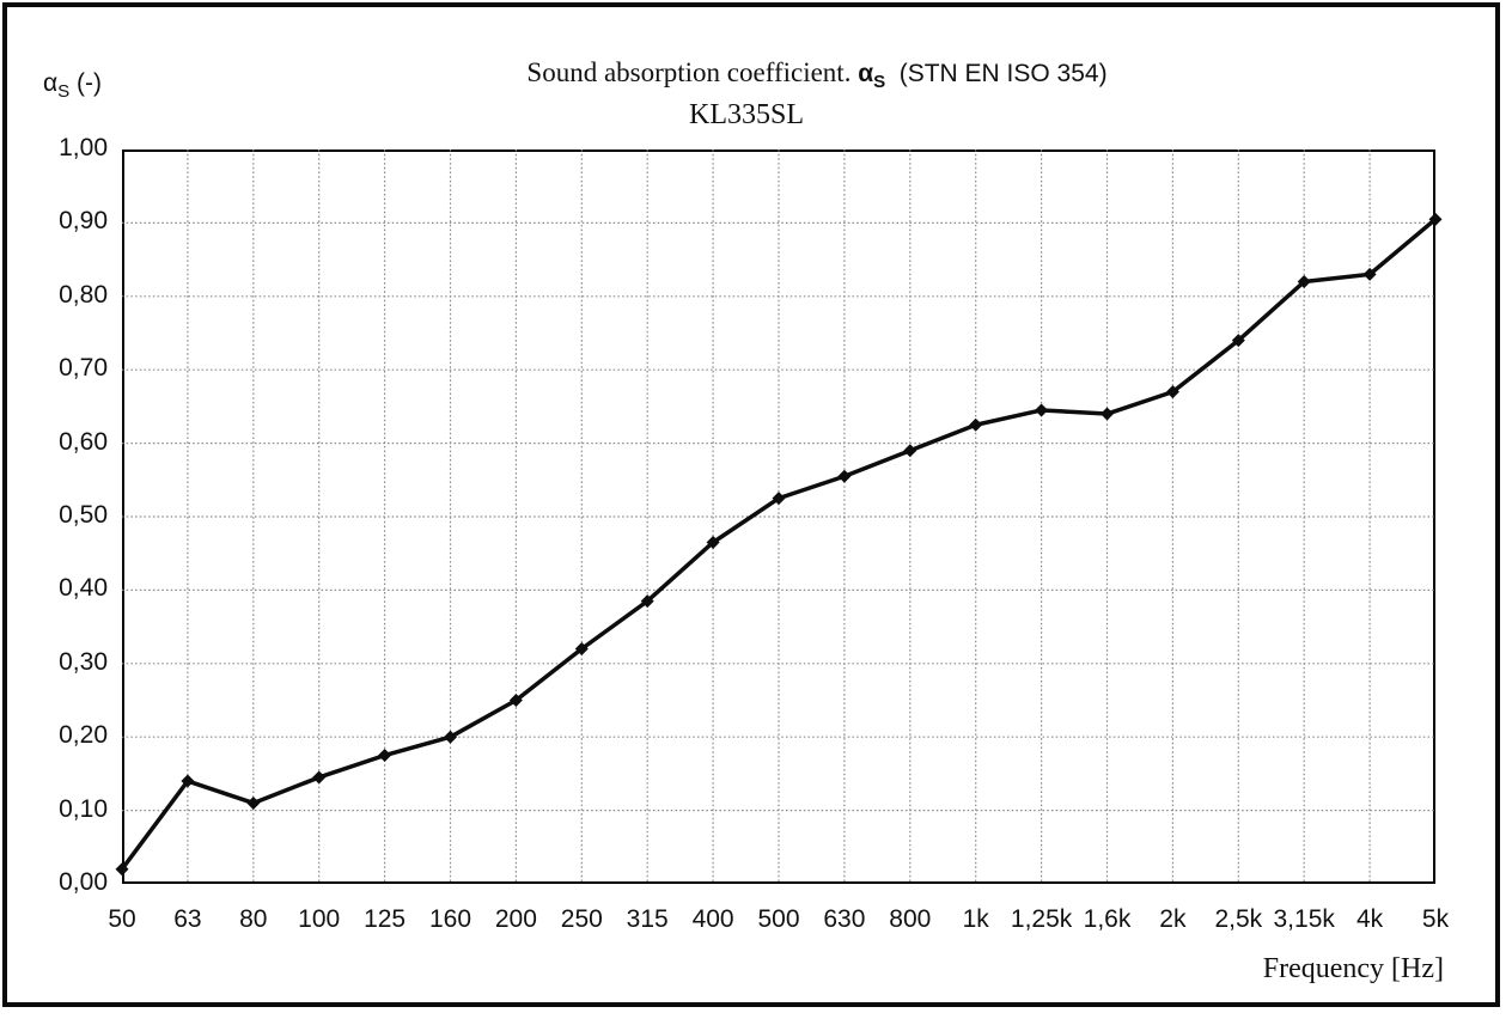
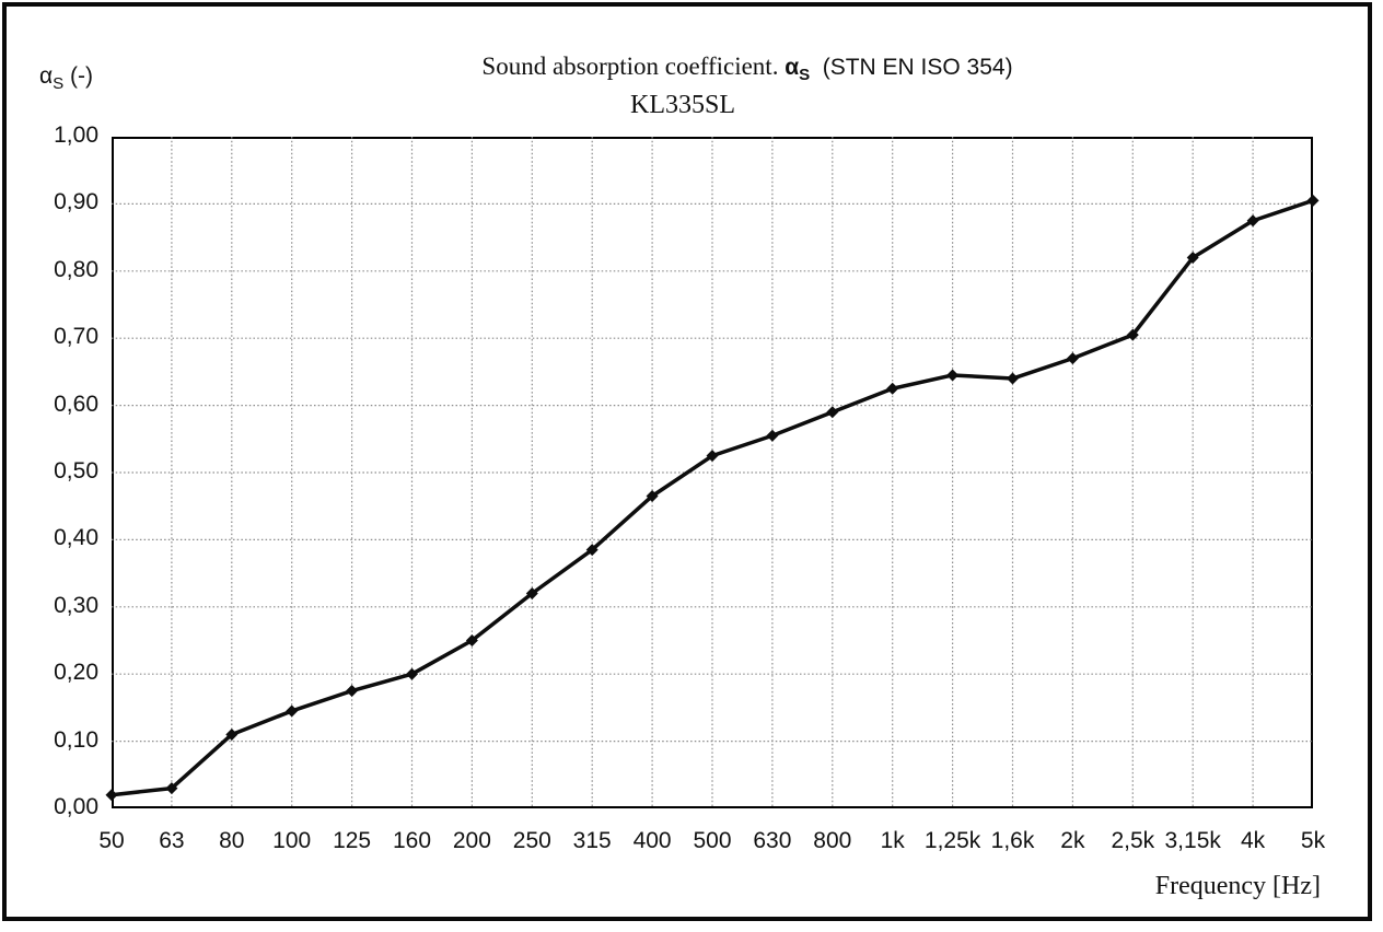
63: 0,14 -> 0,03
2,5k: 0,74 -> 0,70
4k: 0,83 -> 0,88
